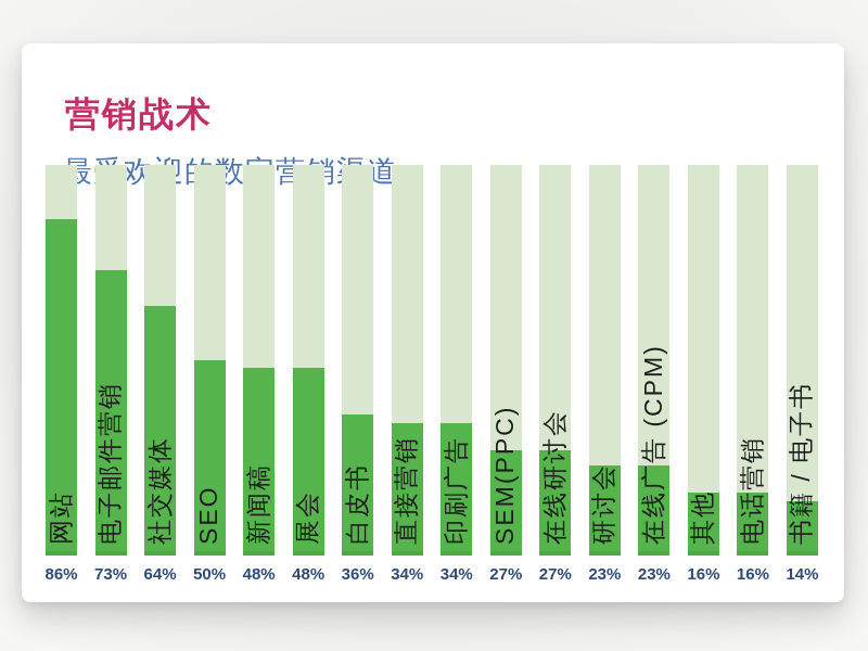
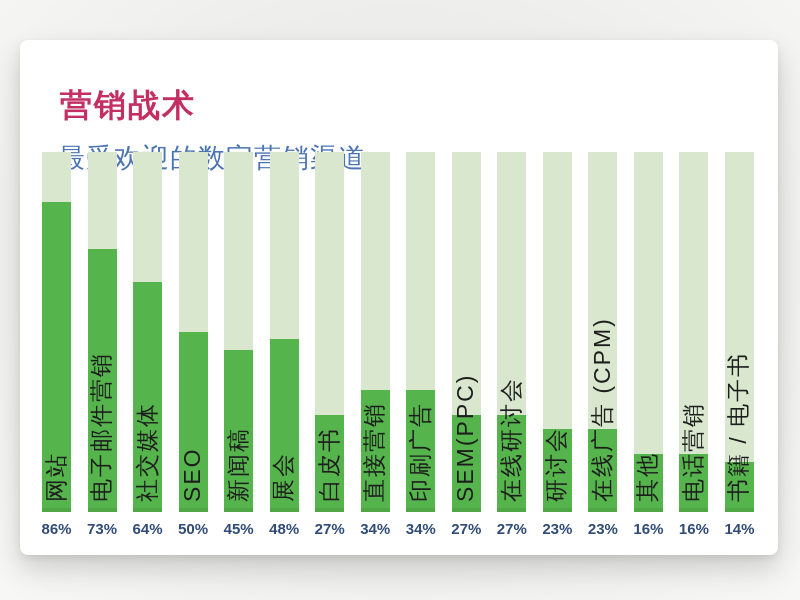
新闻稿: 48% -> 45%
白皮书: 36% -> 27%
